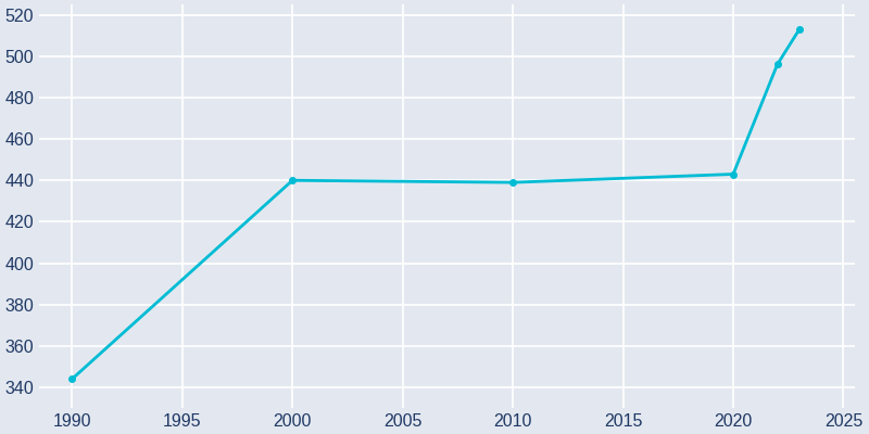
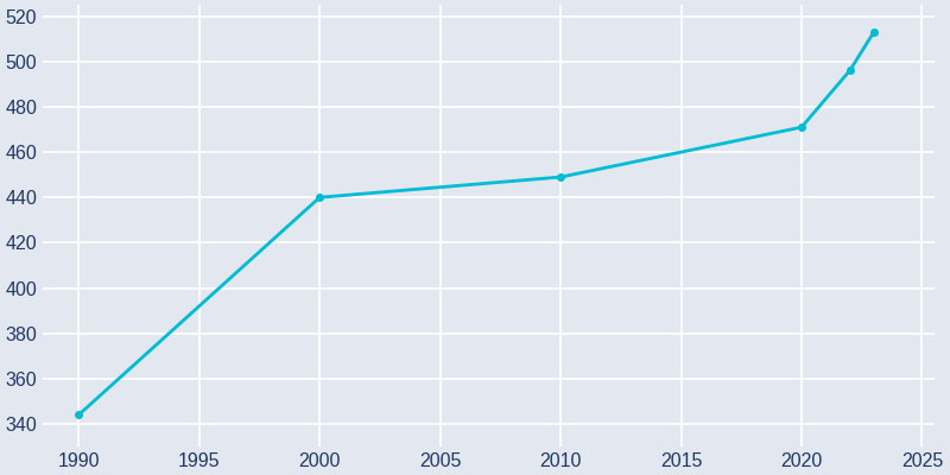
2010: 439 -> 449
2020: 443 -> 471
